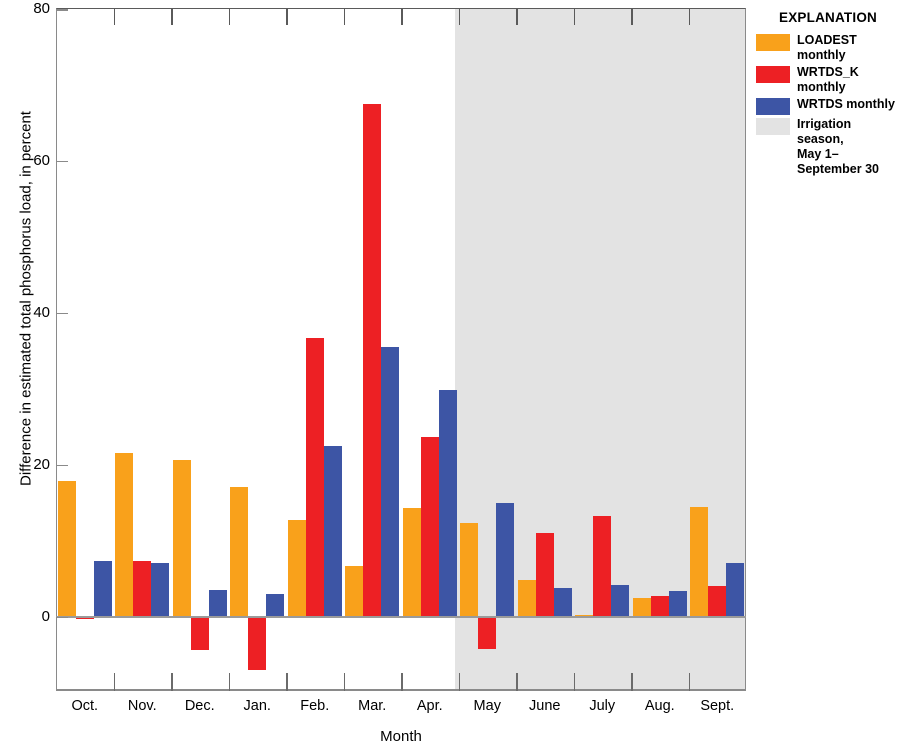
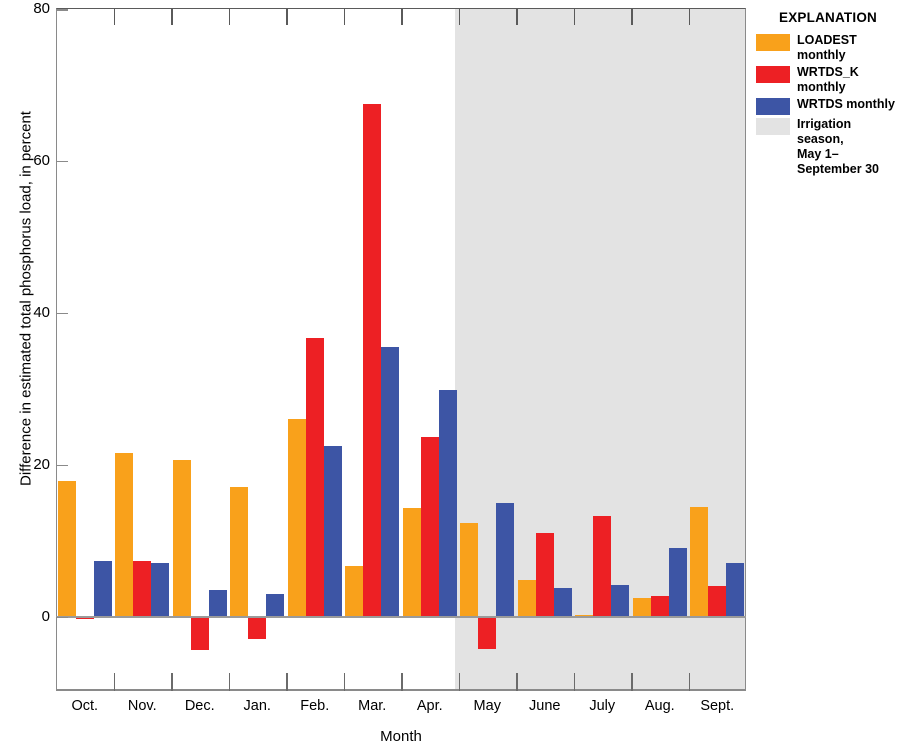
WRTDS_K monthly/Jan.: -7 -> -3
LOADEST monthly/Feb.: 13 -> 26
WRTDS monthly/Aug.: 3 -> 9
